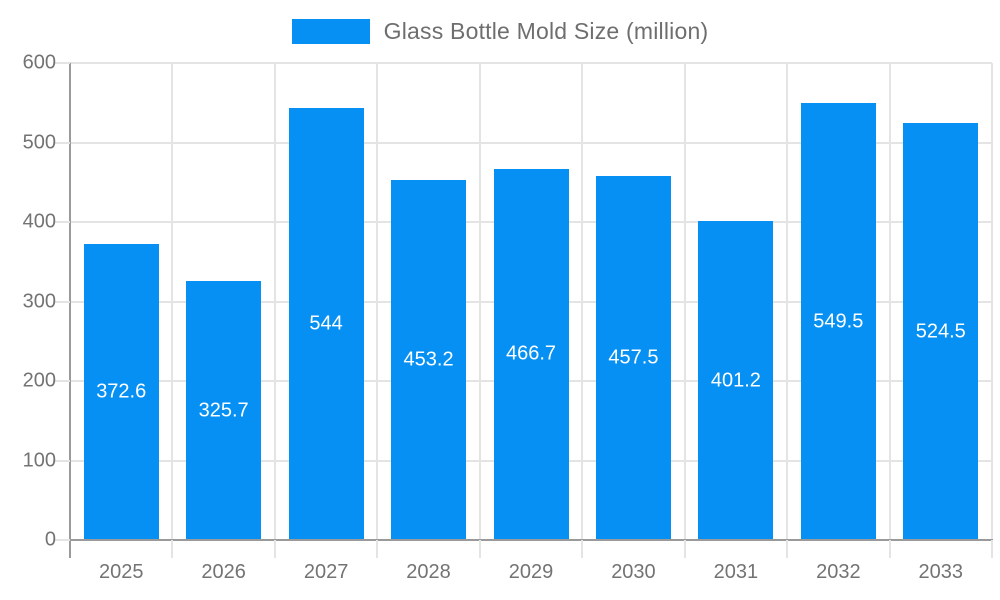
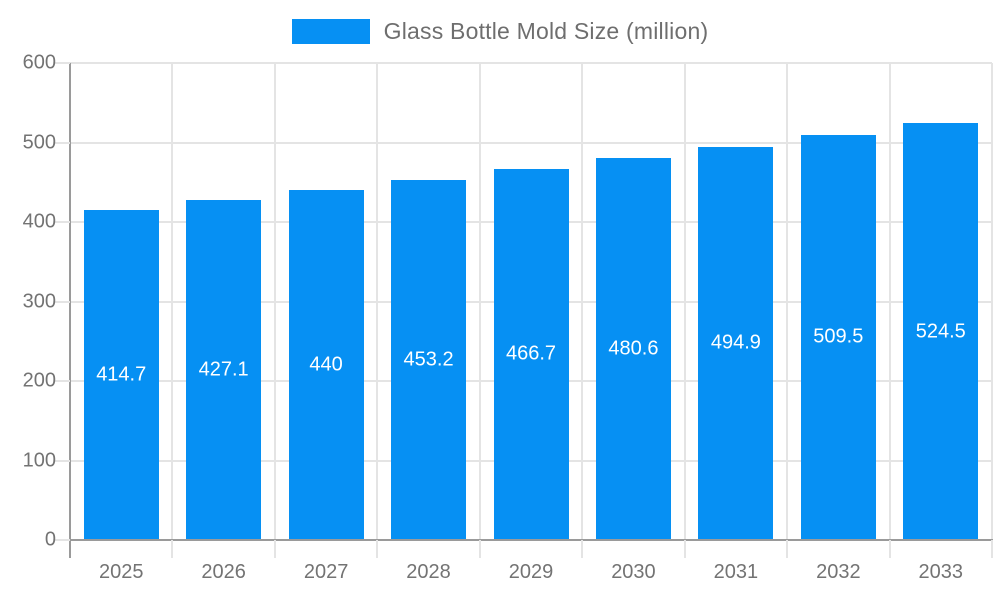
2025: 372.6 -> 414.7
2026: 325.7 -> 427.1
2027: 544 -> 440
2030: 457.5 -> 480.6
2031: 401.2 -> 494.9
2032: 549.5 -> 509.5
